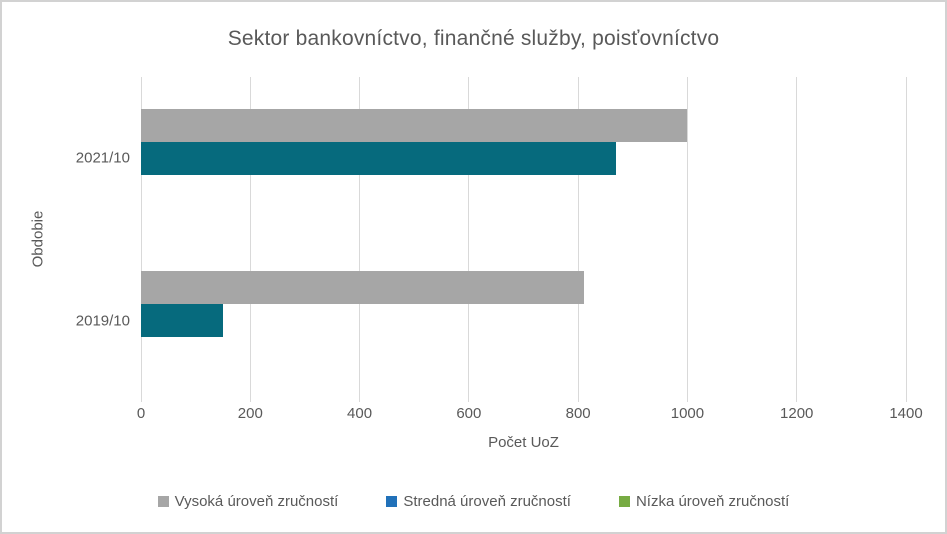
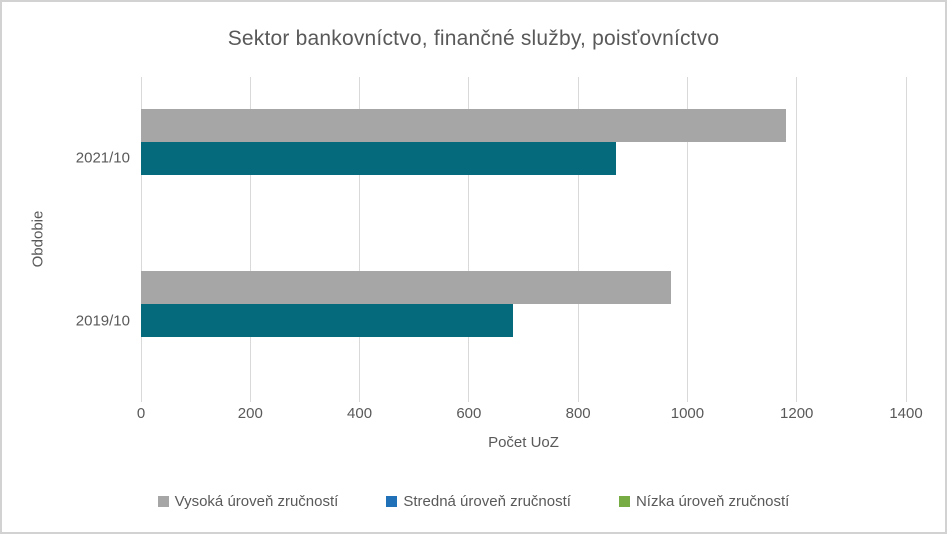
Vysoká úroveň zručností/2021/10: 1000 -> 1180
Vysoká úroveň zručností/2019/10: 810 -> 970
Stredná úroveň zručností/2019/10: 150 -> 680
